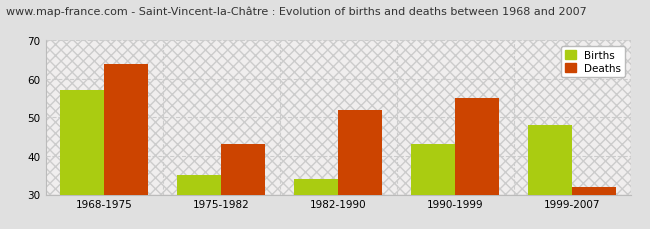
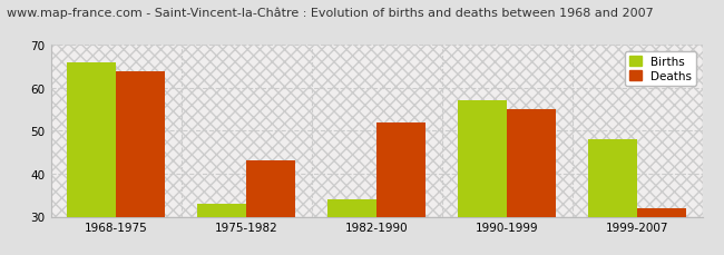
Births/1968-1975: 57 -> 66
Births/1975-1982: 35 -> 33
Births/1990-1999: 43 -> 57
